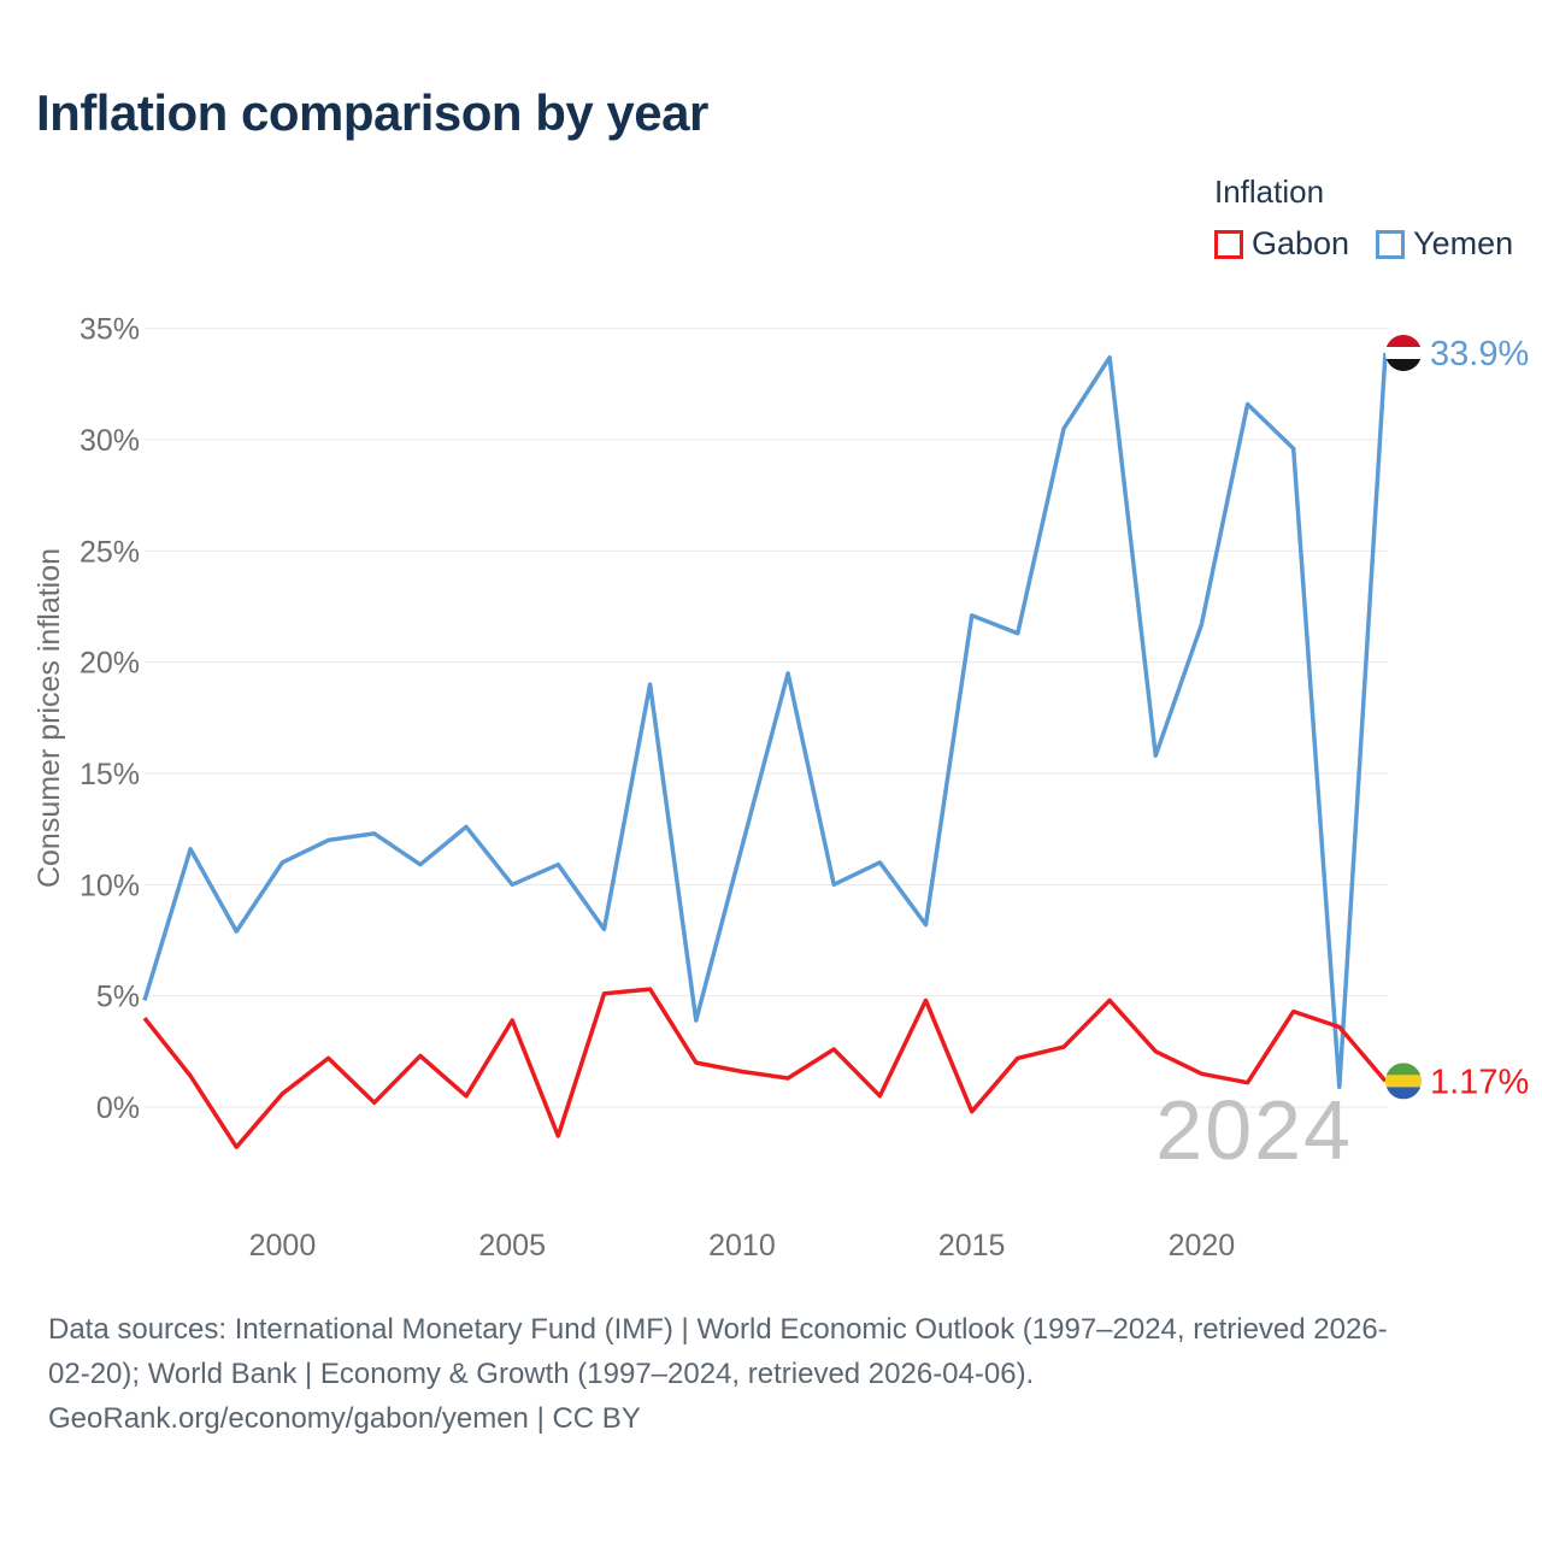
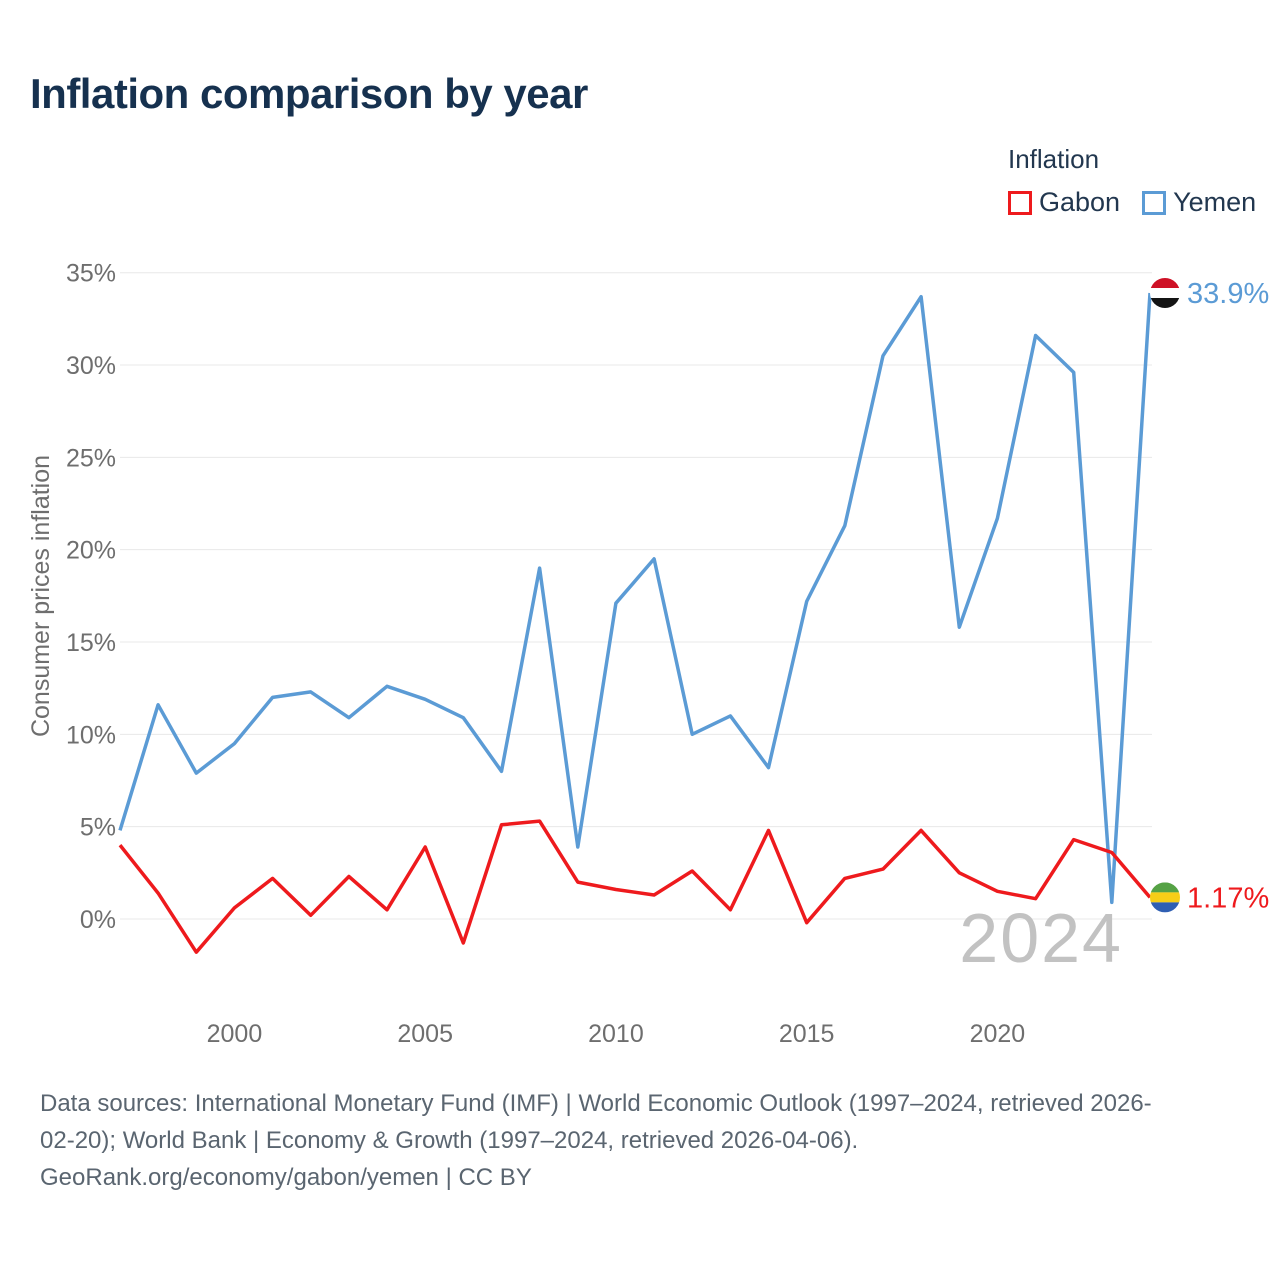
Yemen/2000: 11.0% -> 9.5%
Yemen/2005: 10.0% -> 11.9%
Yemen/2010: 11.7% -> 17.1%
Yemen/2015: 22.1% -> 17.2%
